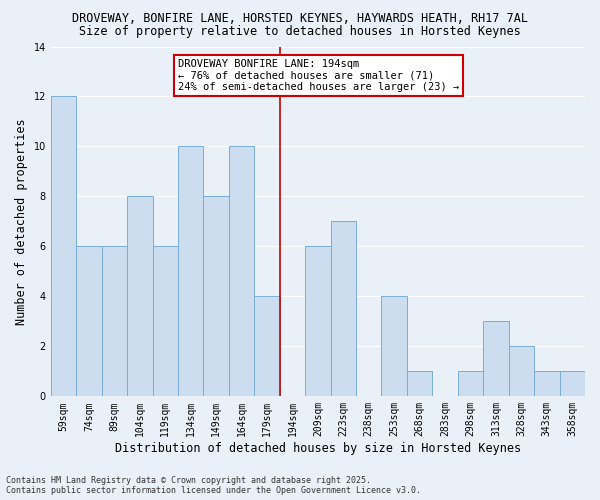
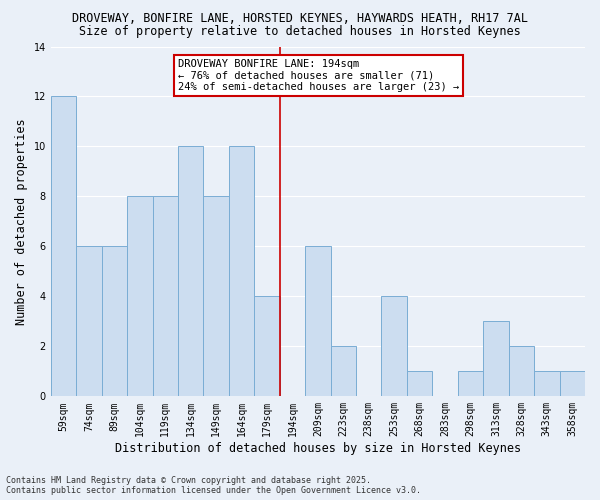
119sqm: 6 -> 8
223sqm: 7 -> 2
